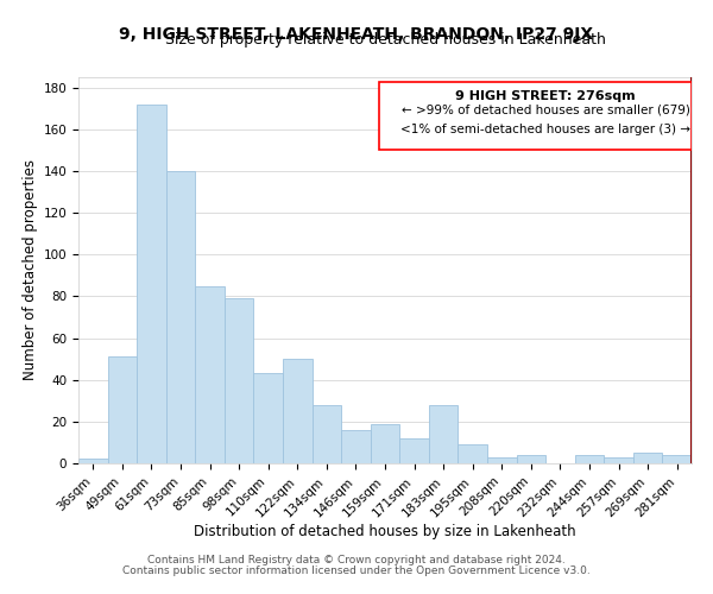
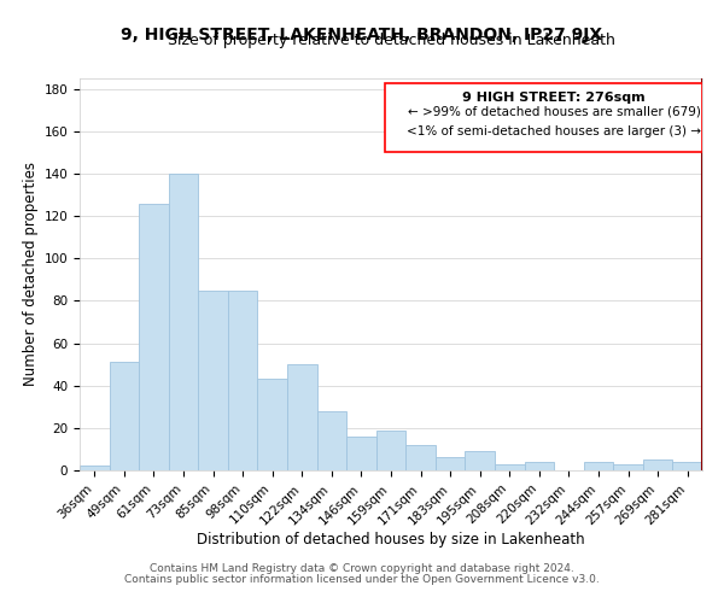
61sqm: 172 -> 126
98sqm: 79 -> 85
183sqm: 28 -> 6
